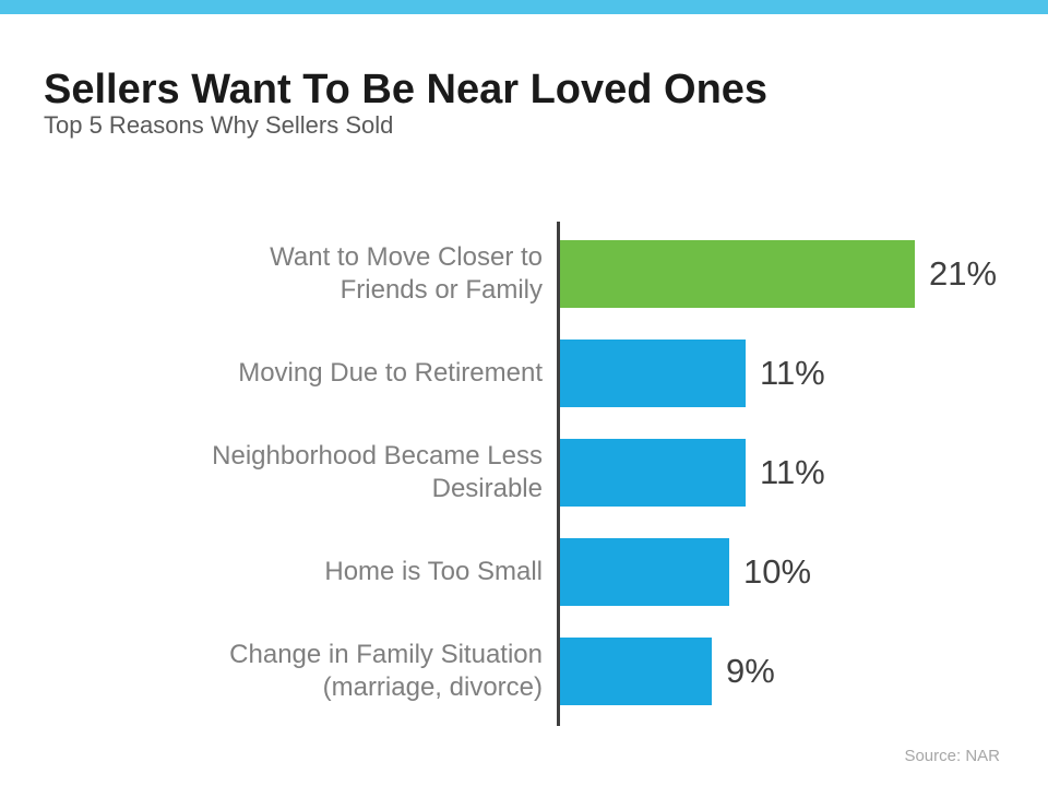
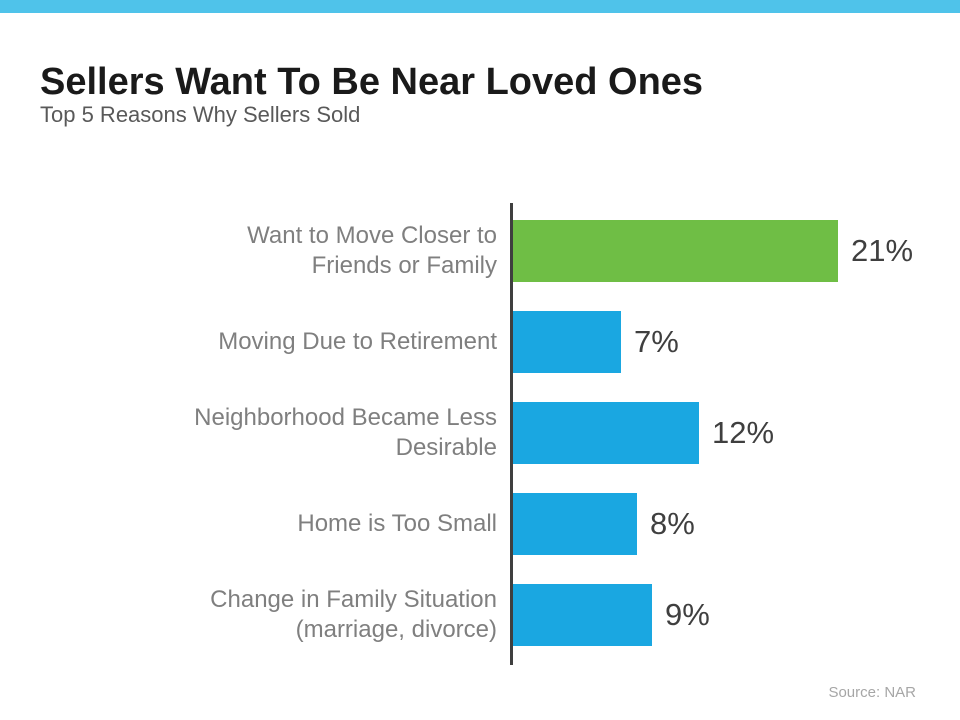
Moving Due to Retirement: 11% -> 7%
Neighborhood Became Less Desirable: 11% -> 12%
Home is Too Small: 10% -> 8%
